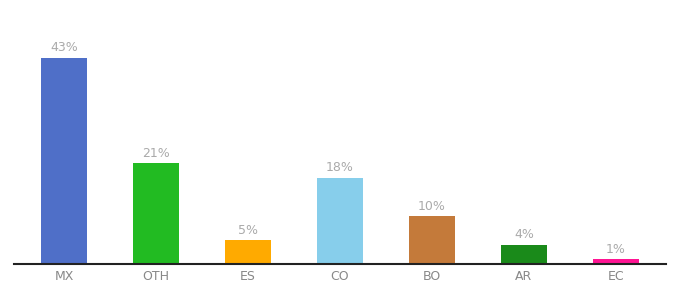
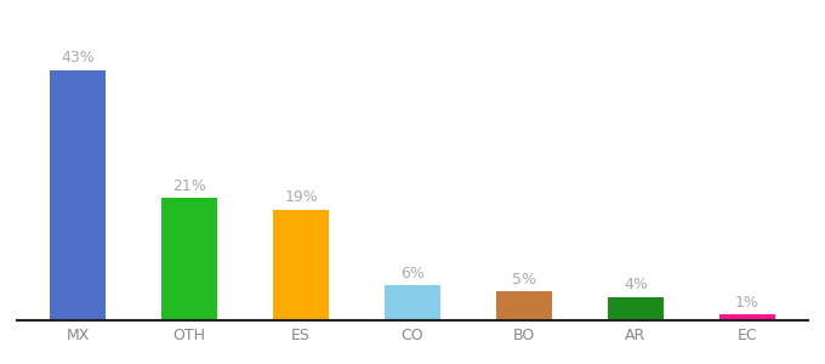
ES: 5% -> 19%
CO: 18% -> 6%
BO: 10% -> 5%
